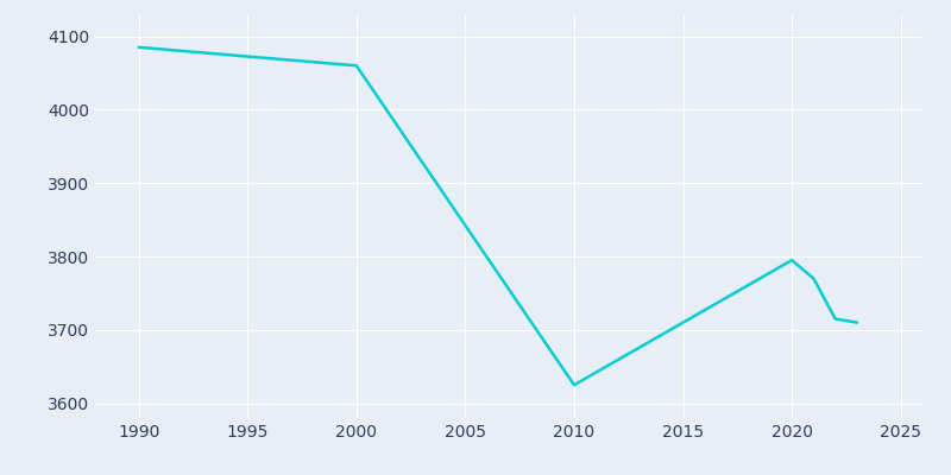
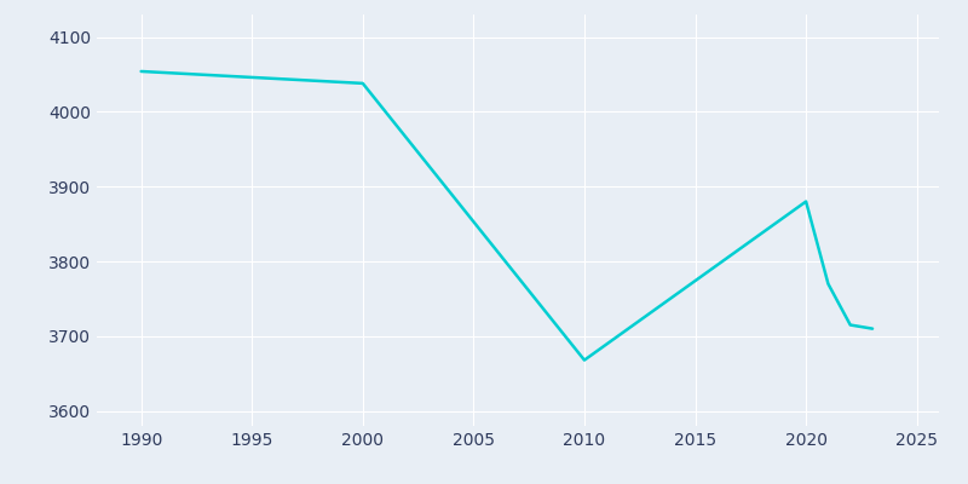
1990: 4085 -> 4054
2000: 4060 -> 4038
2010: 3625 -> 3668
2020: 3795 -> 3880
